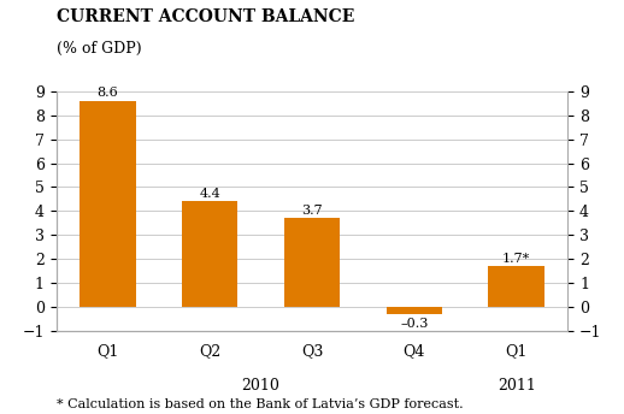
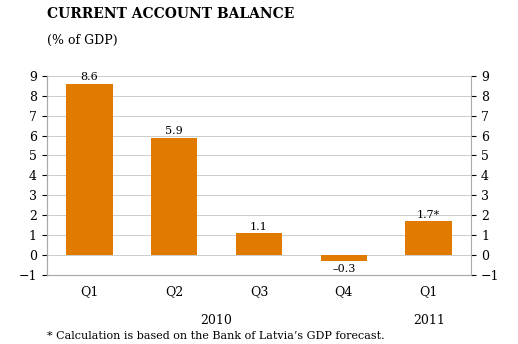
Q2: 4.4 -> 5.9
Q3: 3.7 -> 1.1
